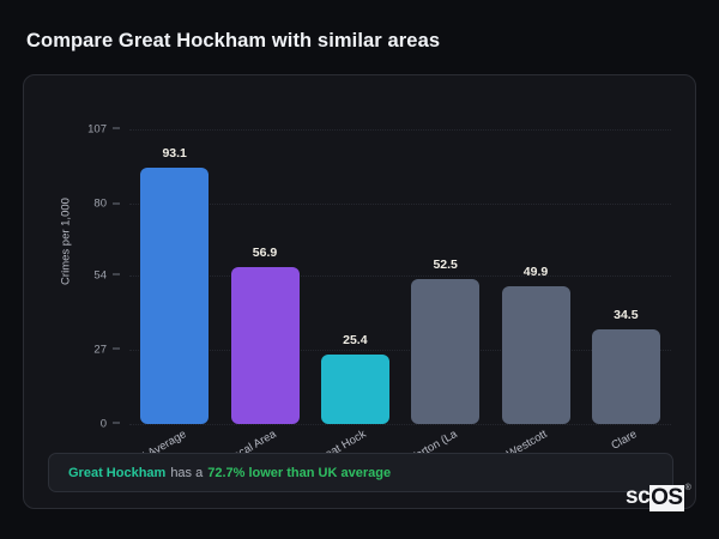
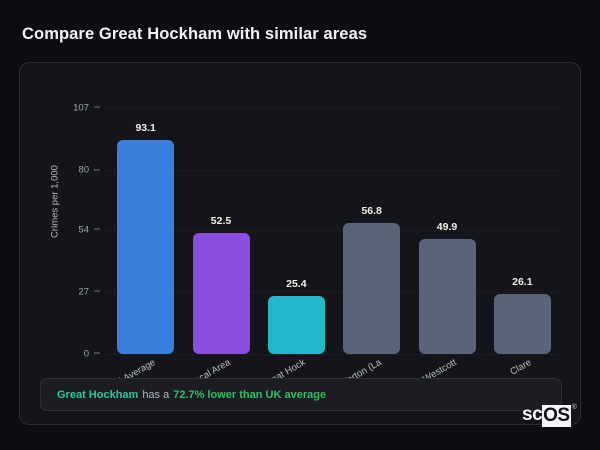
Local Area: 56.9 -> 52.5
Warton (La...: 52.5 -> 56.8
Clare: 34.5 -> 26.1
